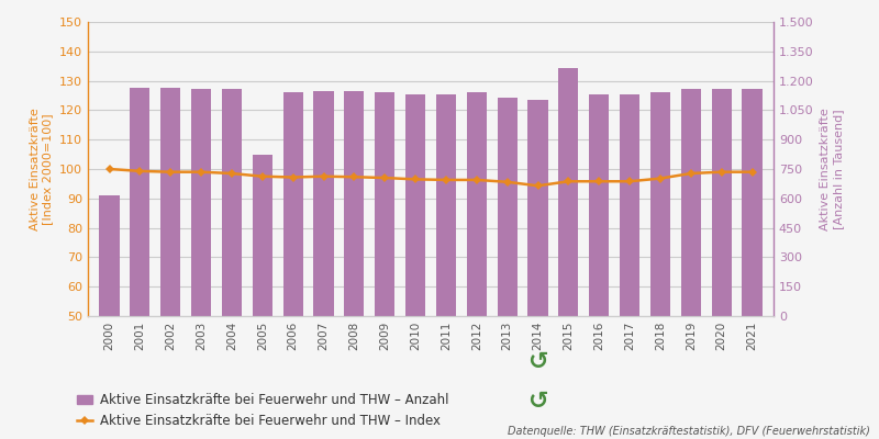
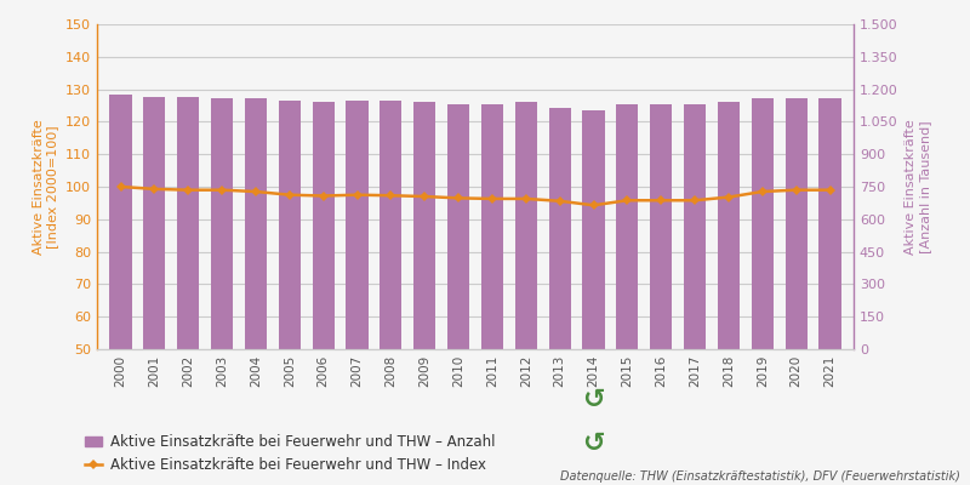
Aktive Einsatzkräfte bei Feuerwehr und THW – Anzahl/2000: 91.0 -> 128.5
Aktive Einsatzkräfte bei Feuerwehr und THW – Anzahl/2005: 105.0 -> 126.5
Aktive Einsatzkräfte bei Feuerwehr und THW – Anzahl/2015: 134.5 -> 125.3
